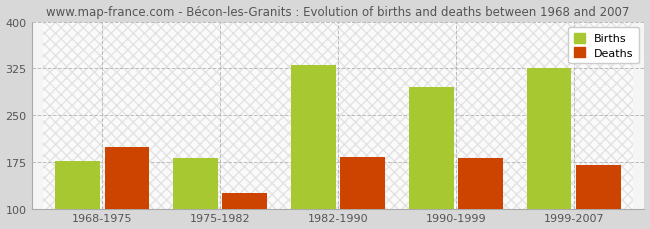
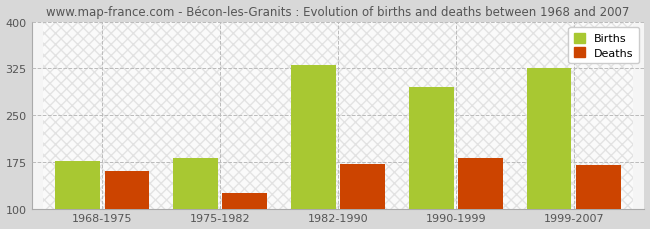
Deaths/1968-1975: 198 -> 160
Deaths/1982-1990: 182 -> 172
